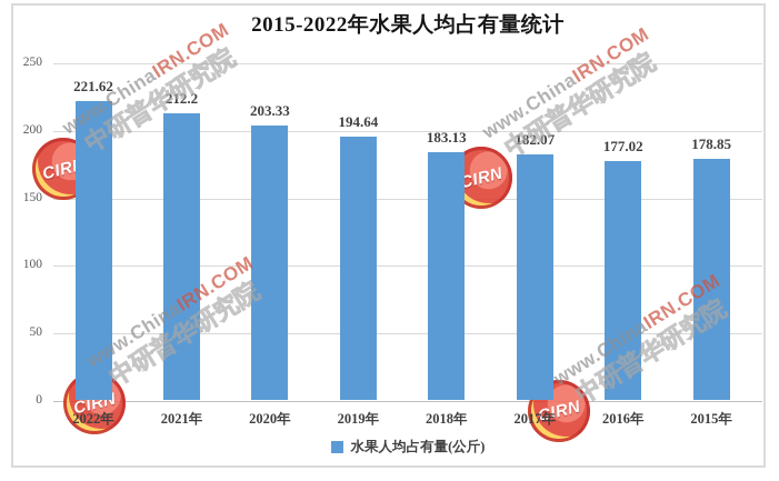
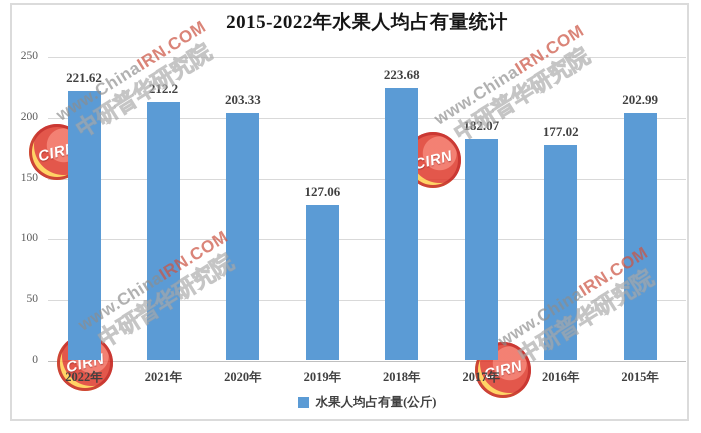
2019年: 194.64 -> 127.06
2018年: 183.13 -> 223.68
2015年: 178.85 -> 202.99
